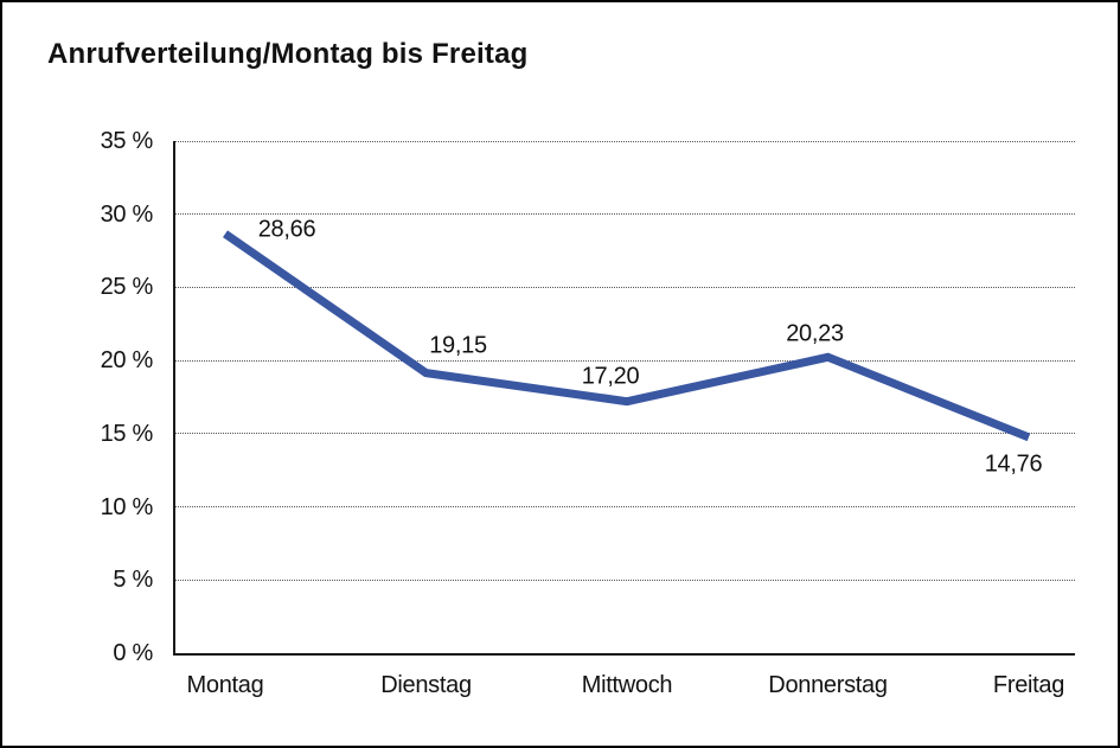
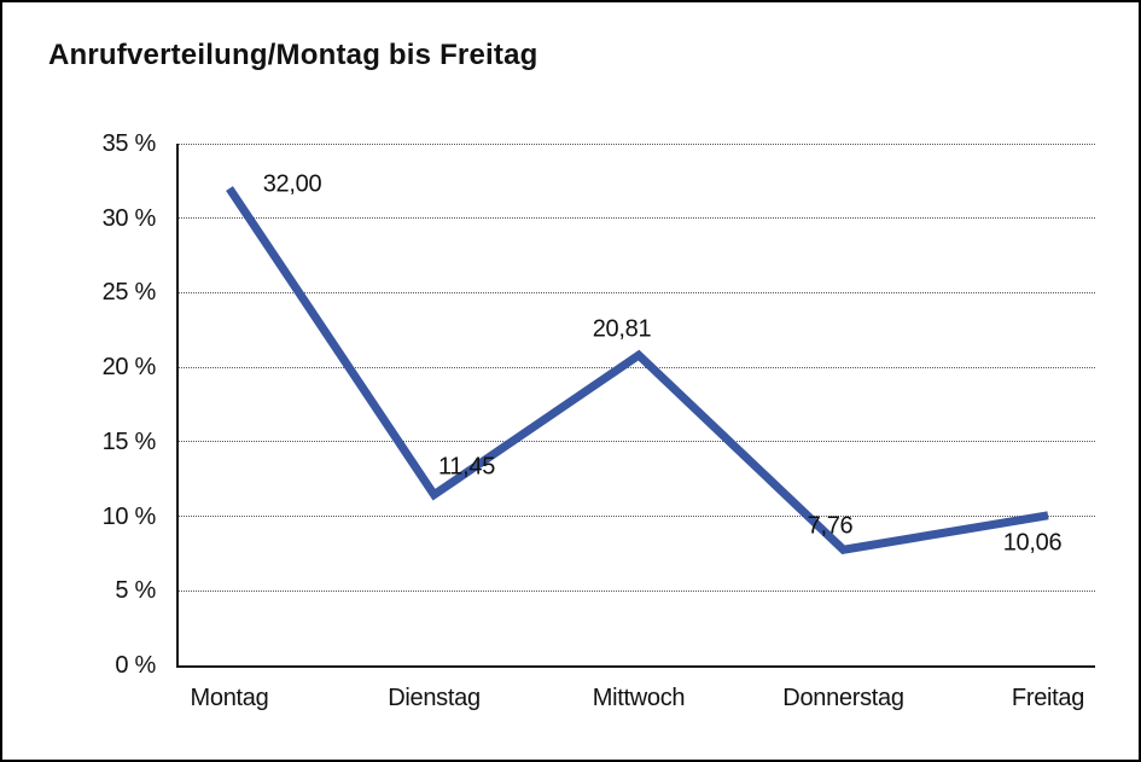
Montag: 28,66 -> 32,00
Dienstag: 19,15 -> 11,45
Mittwoch: 17,20 -> 20,81
Donnerstag: 20,23 -> 7,76
Freitag: 14,76 -> 10,06
